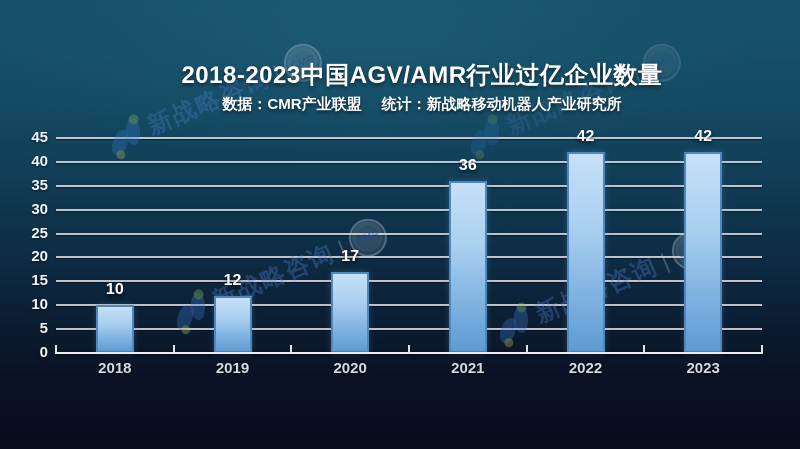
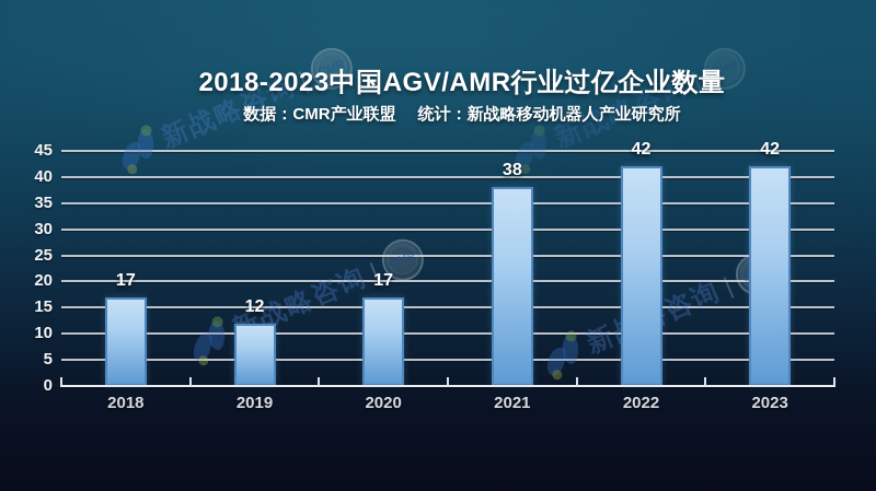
2018: 10 -> 17
2021: 36 -> 38
